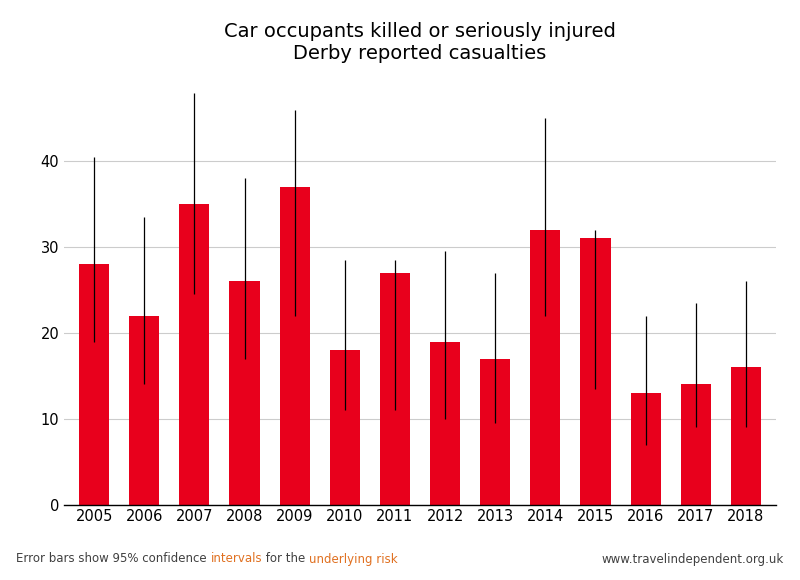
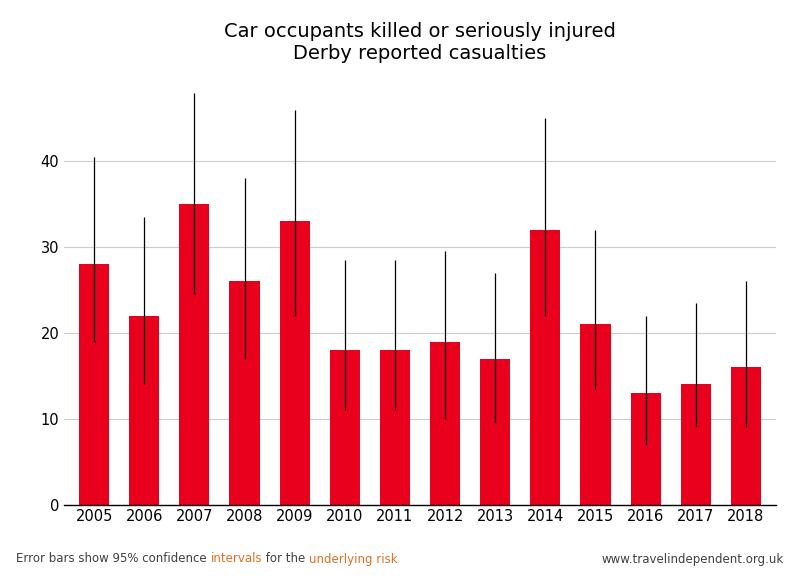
2009: 37 -> 33
2011: 27 -> 18
2015: 31 -> 21
